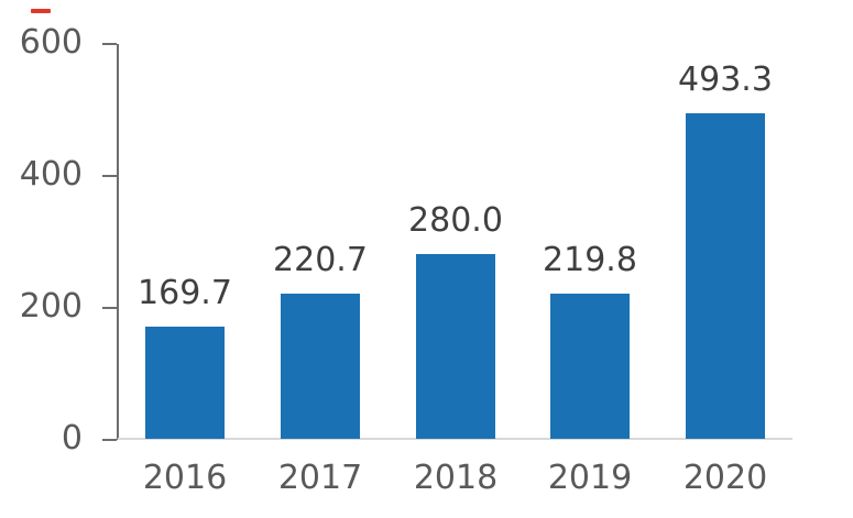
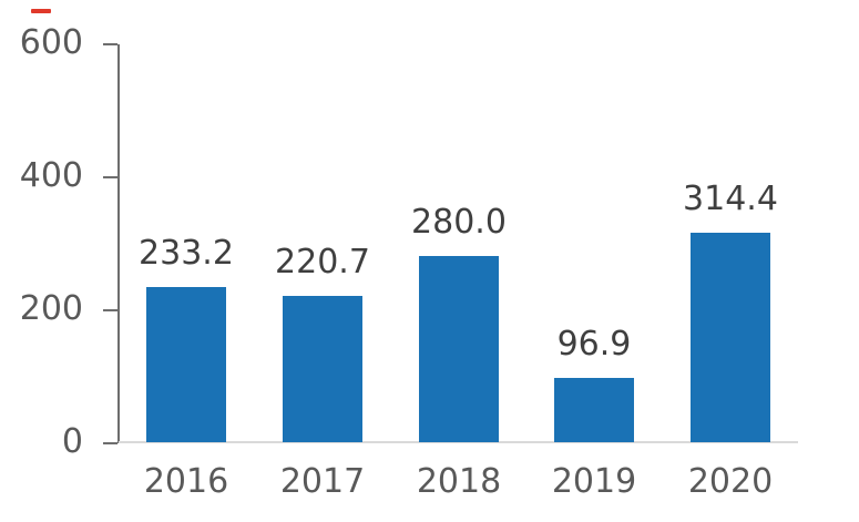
2016: 169.7 -> 233.2
2019: 219.8 -> 96.9
2020: 493.3 -> 314.4
